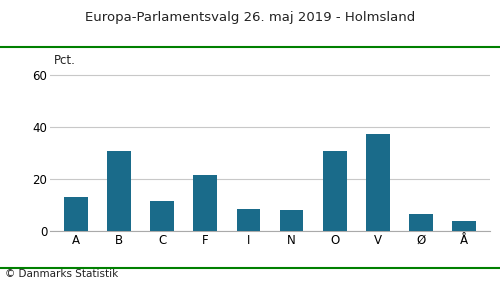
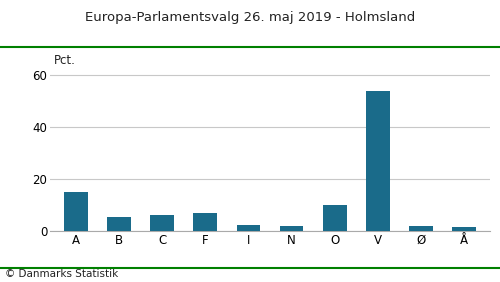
A: 13.0 -> 15.2
B: 31.0 -> 5.5
C: 11.5 -> 6.1
F: 21.5 -> 7.0
I: 8.5 -> 2.5
N: 8.0 -> 2.1
O: 31.0 -> 10.0
V: 37.5 -> 54.0
Ø: 6.5 -> 2.2
Å: 4.0 -> 1.5
